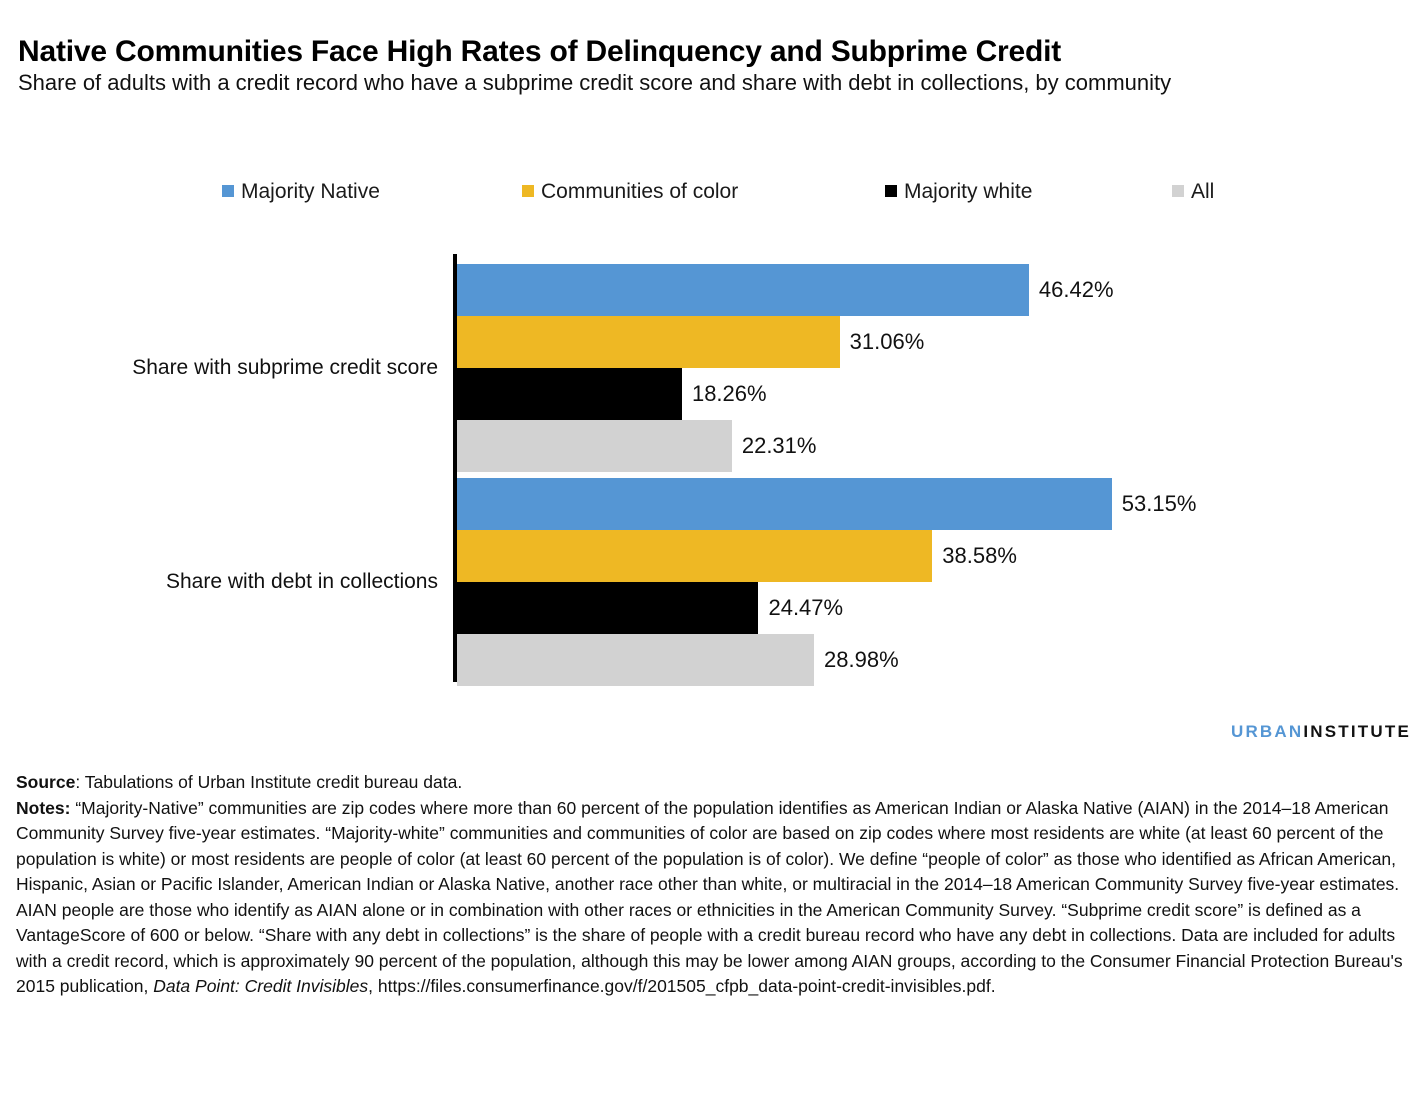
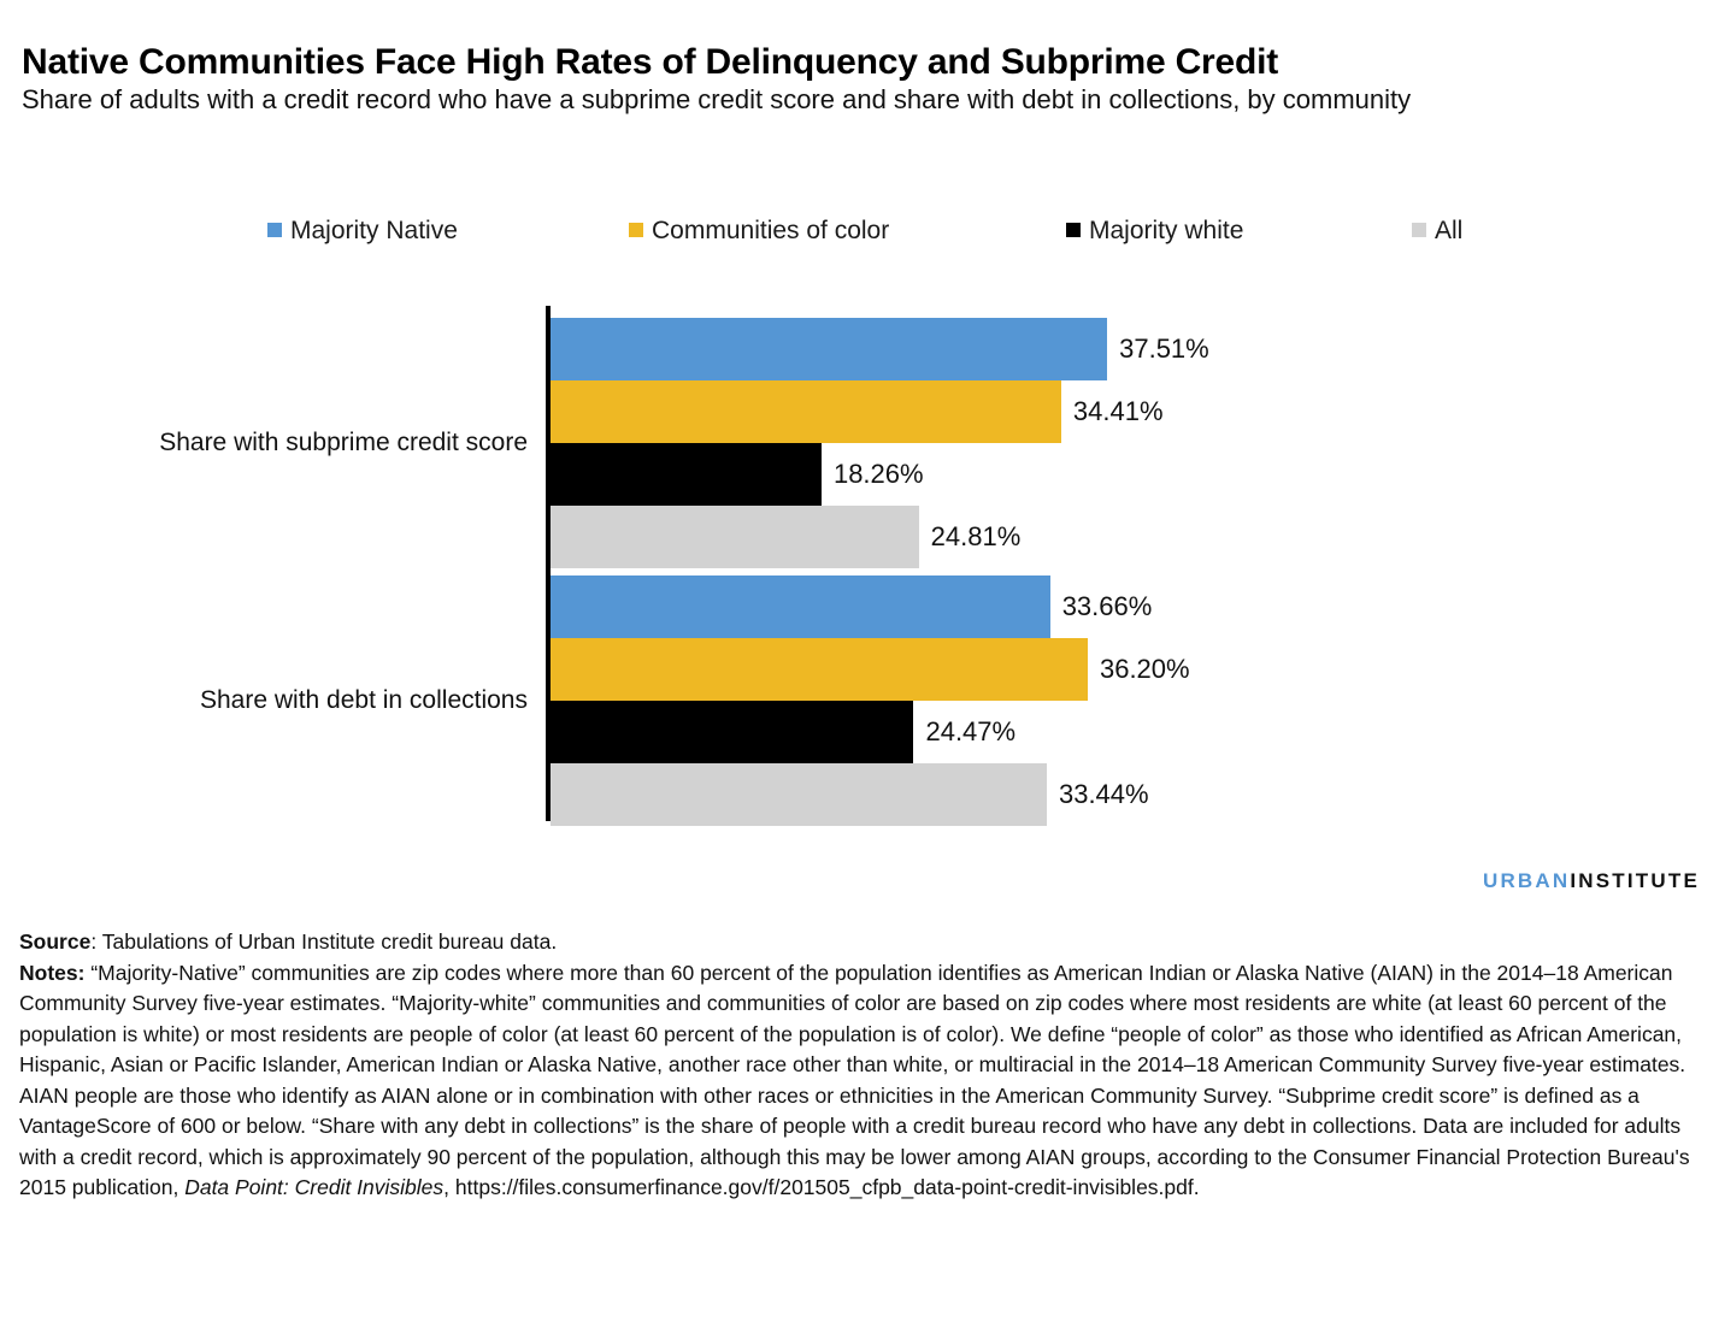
Majority Native/Share with subprime credit score: 46.42% -> 37.51%
Communities of color/Share with subprime credit score: 31.06% -> 34.41%
All/Share with subprime credit score: 22.31% -> 24.81%
Majority Native/Share with debt in collections: 53.15% -> 33.66%
Communities of color/Share with debt in collections: 38.58% -> 36.20%
All/Share with debt in collections: 28.98% -> 33.44%
